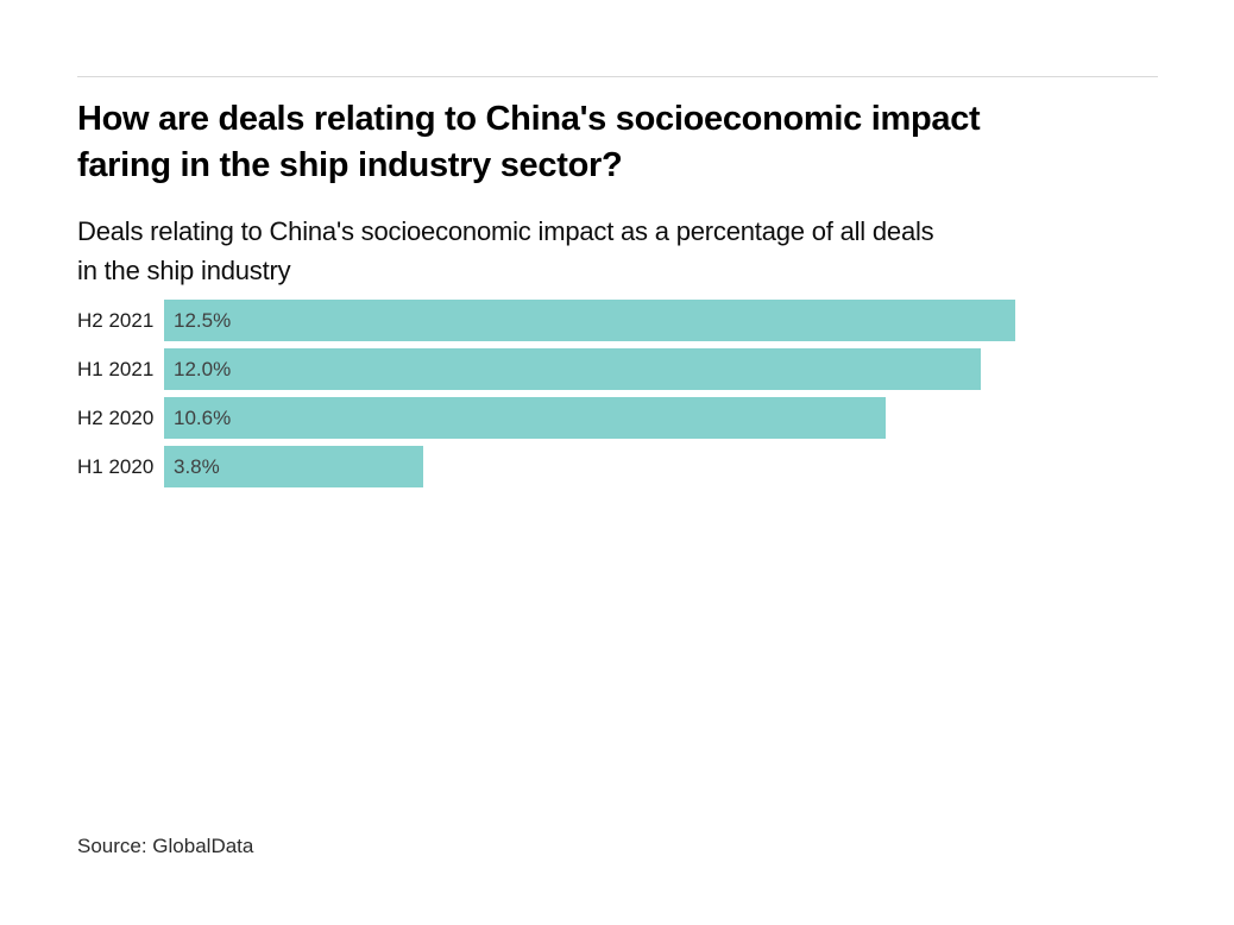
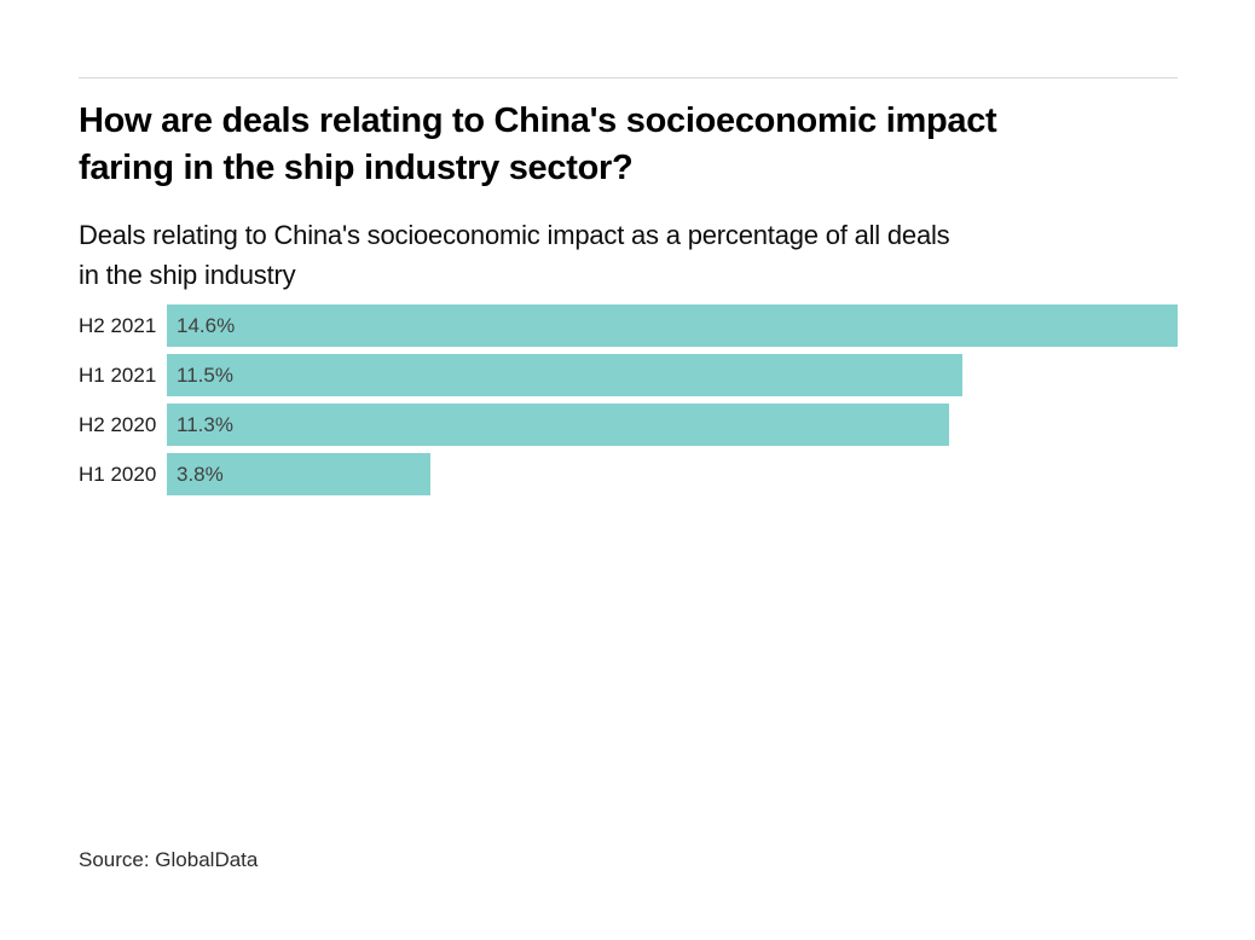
H2 2021: 12.5% -> 14.6%
H1 2021: 12.0% -> 11.5%
H2 2020: 10.6% -> 11.3%
